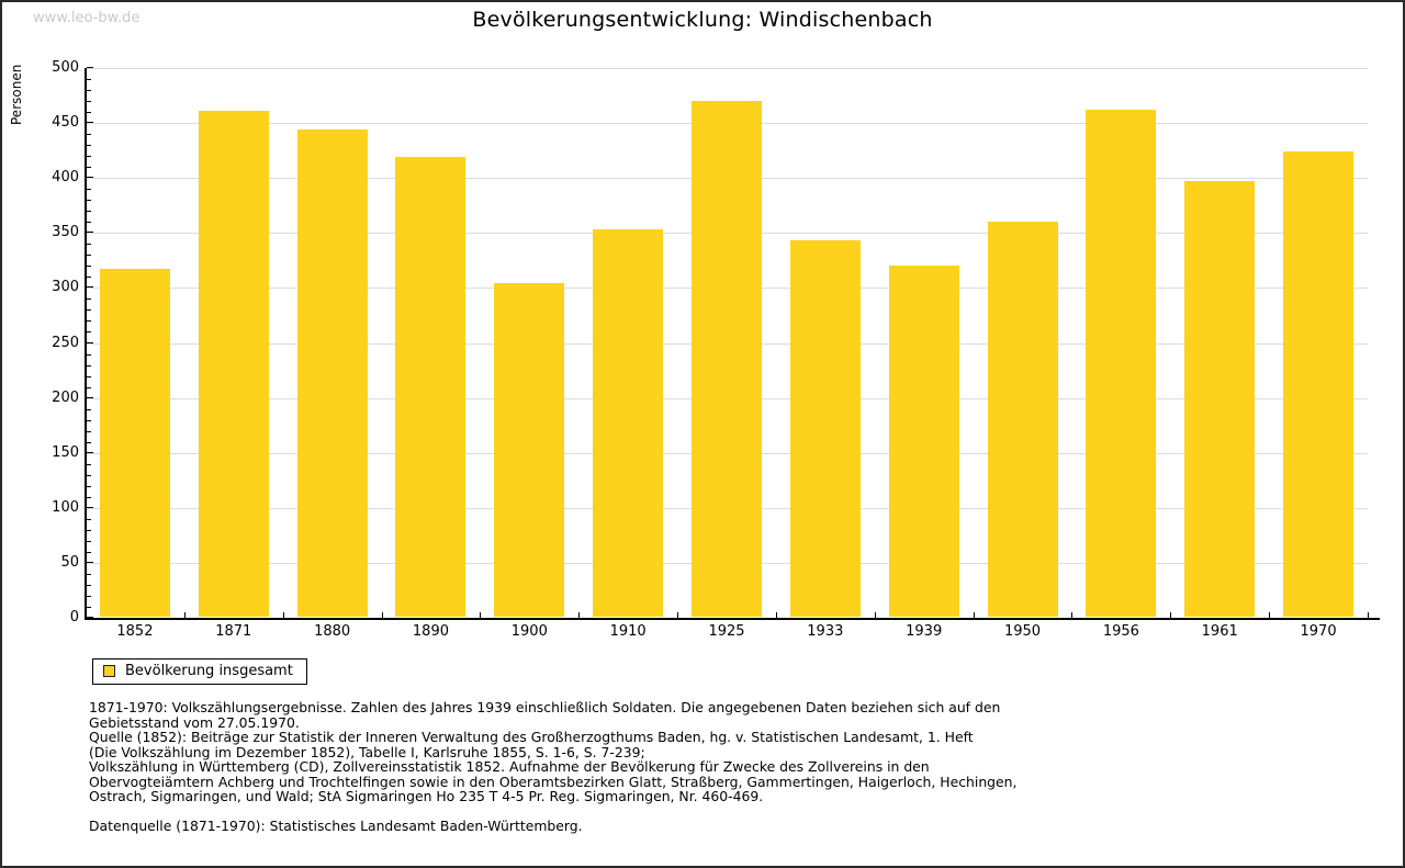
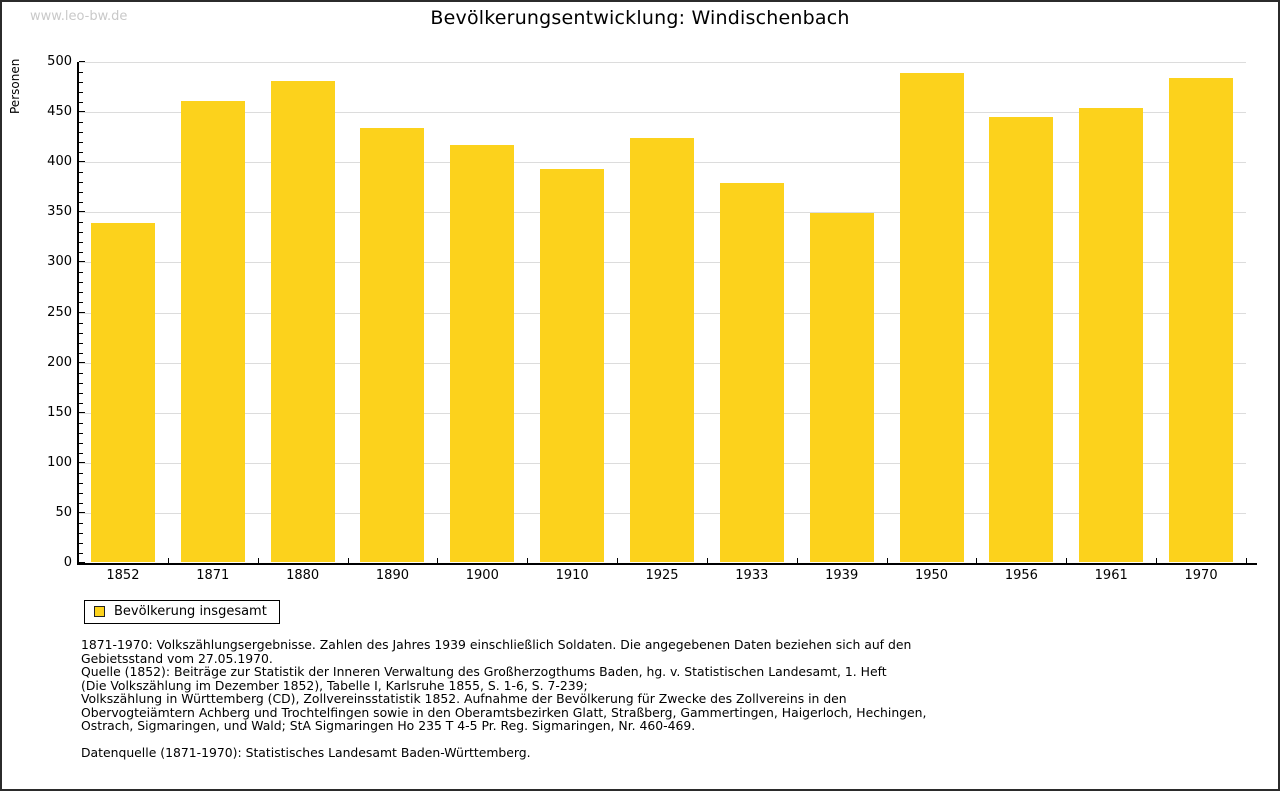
1852: 316 -> 338
1880: 443 -> 480
1890: 418 -> 433
1900: 303 -> 416
1910: 352 -> 392
1925: 469 -> 423
1933: 342 -> 378
1939: 319 -> 348
1950: 359 -> 488
1956: 461 -> 444
1961: 396 -> 453
1970: 423 -> 483
